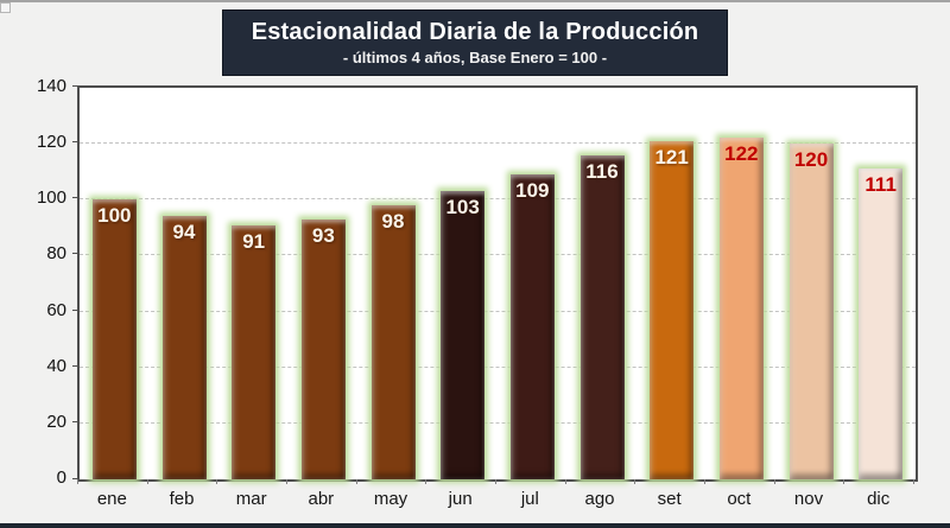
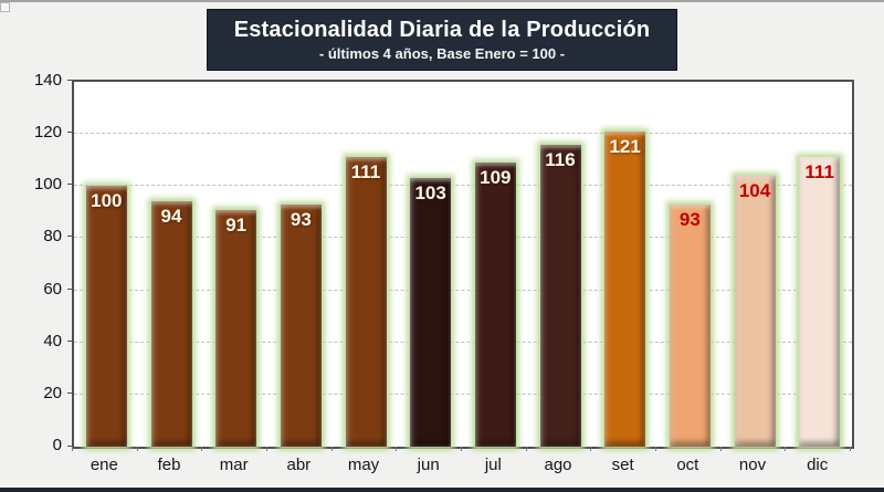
may: 98 -> 111
oct: 122 -> 93
nov: 120 -> 104
